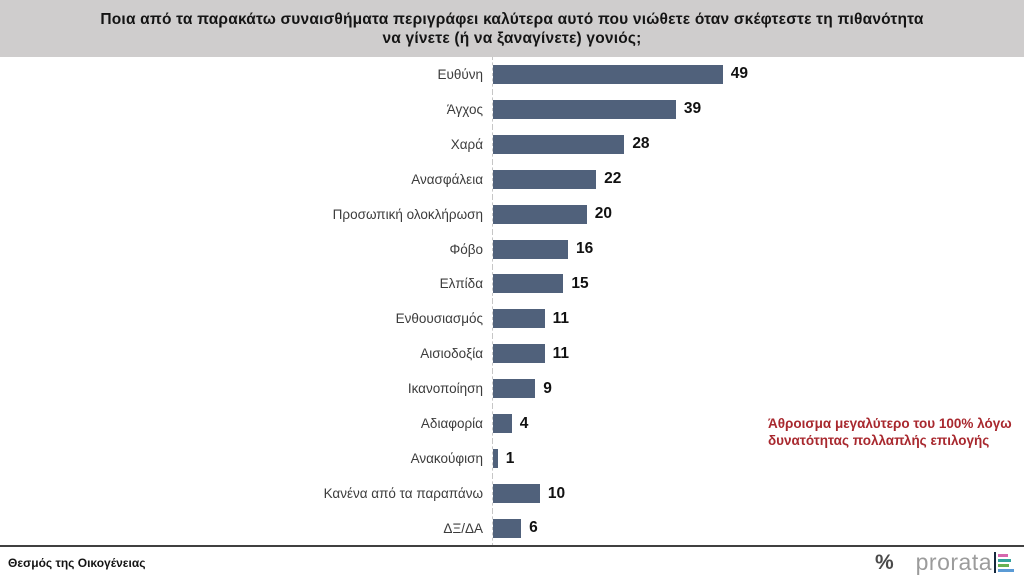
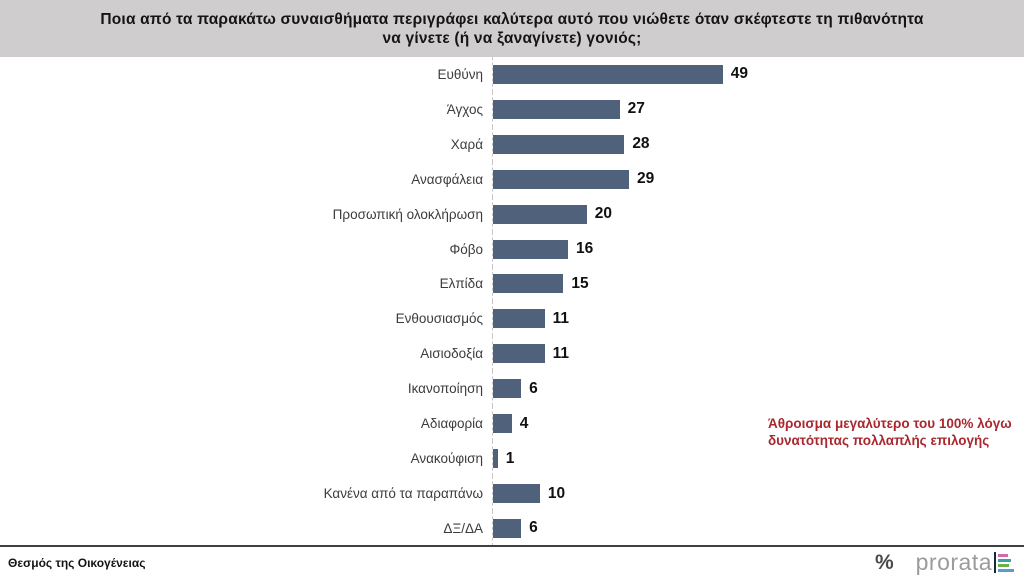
Άγχος: 39 -> 27
Ανασφάλεια: 22 -> 29
Ικανοποίηση: 9 -> 6
